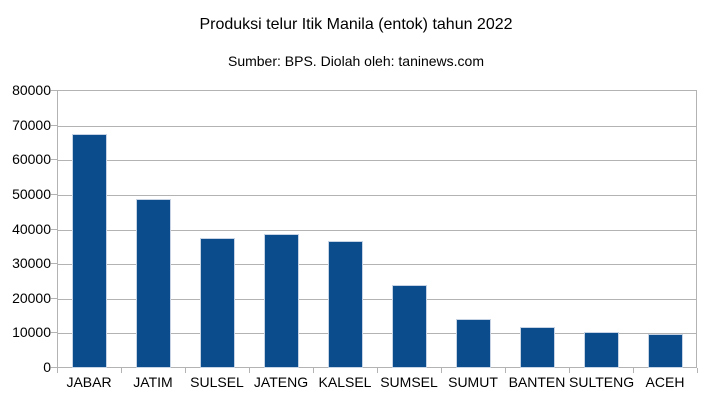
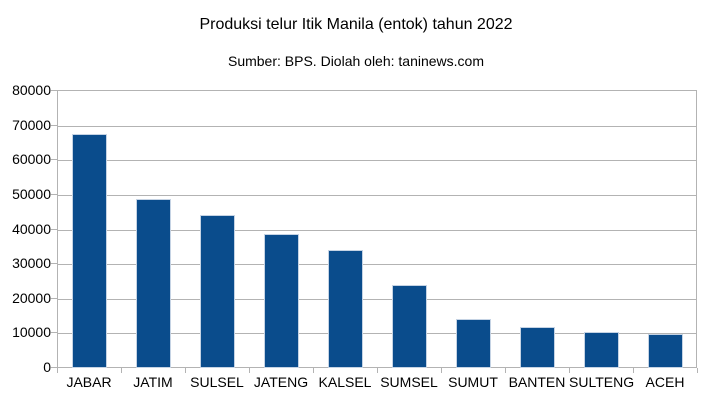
SULSEL: 37000 -> 44000
KALSEL: 36000 -> 34000
